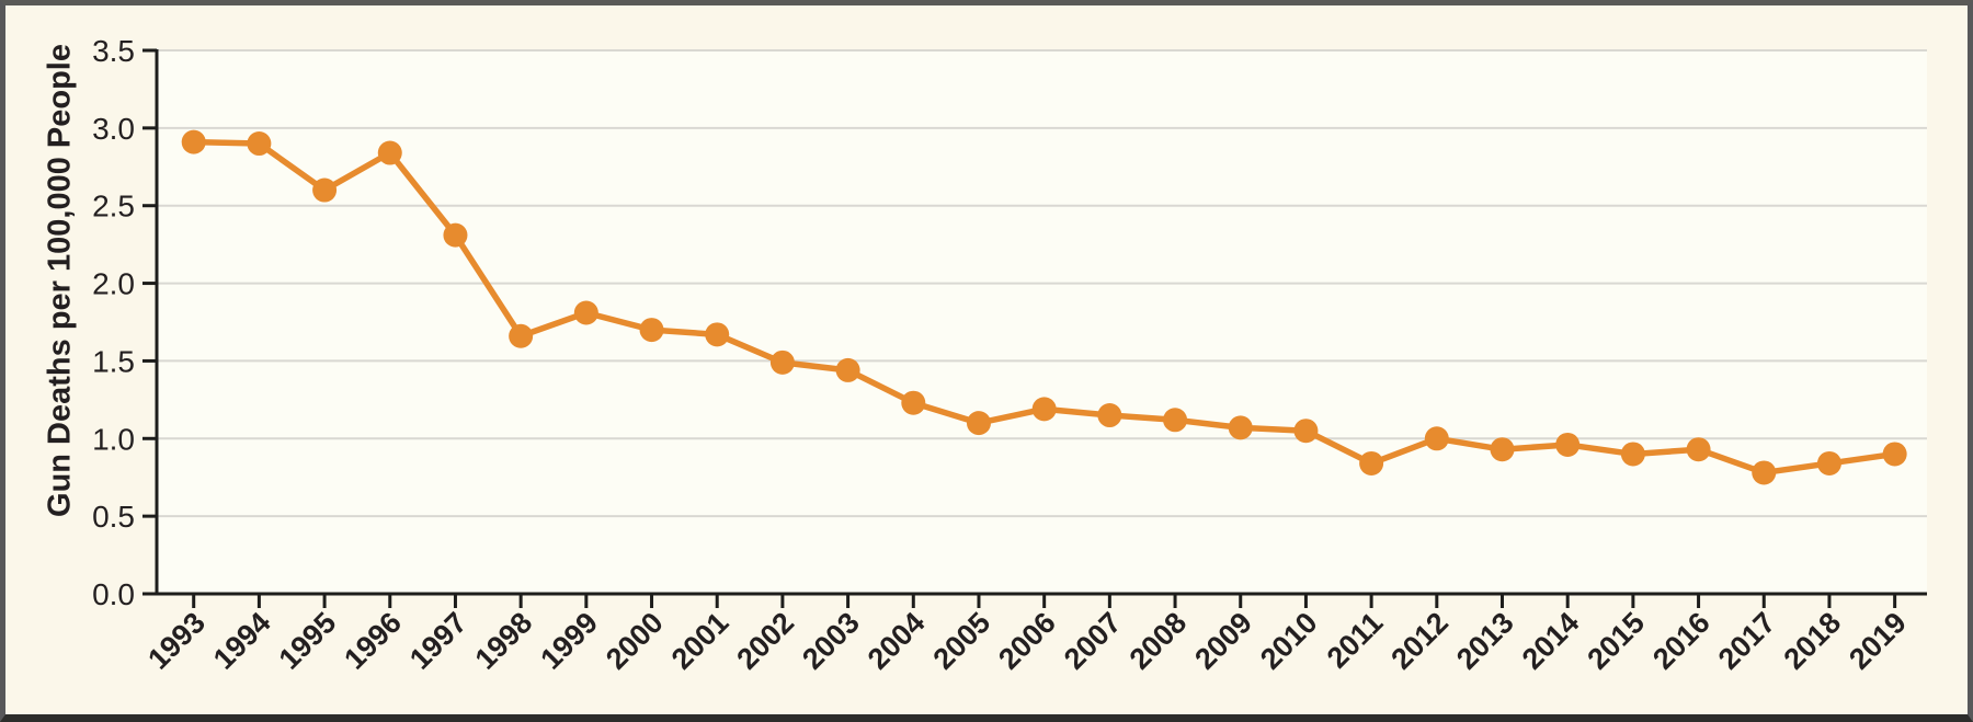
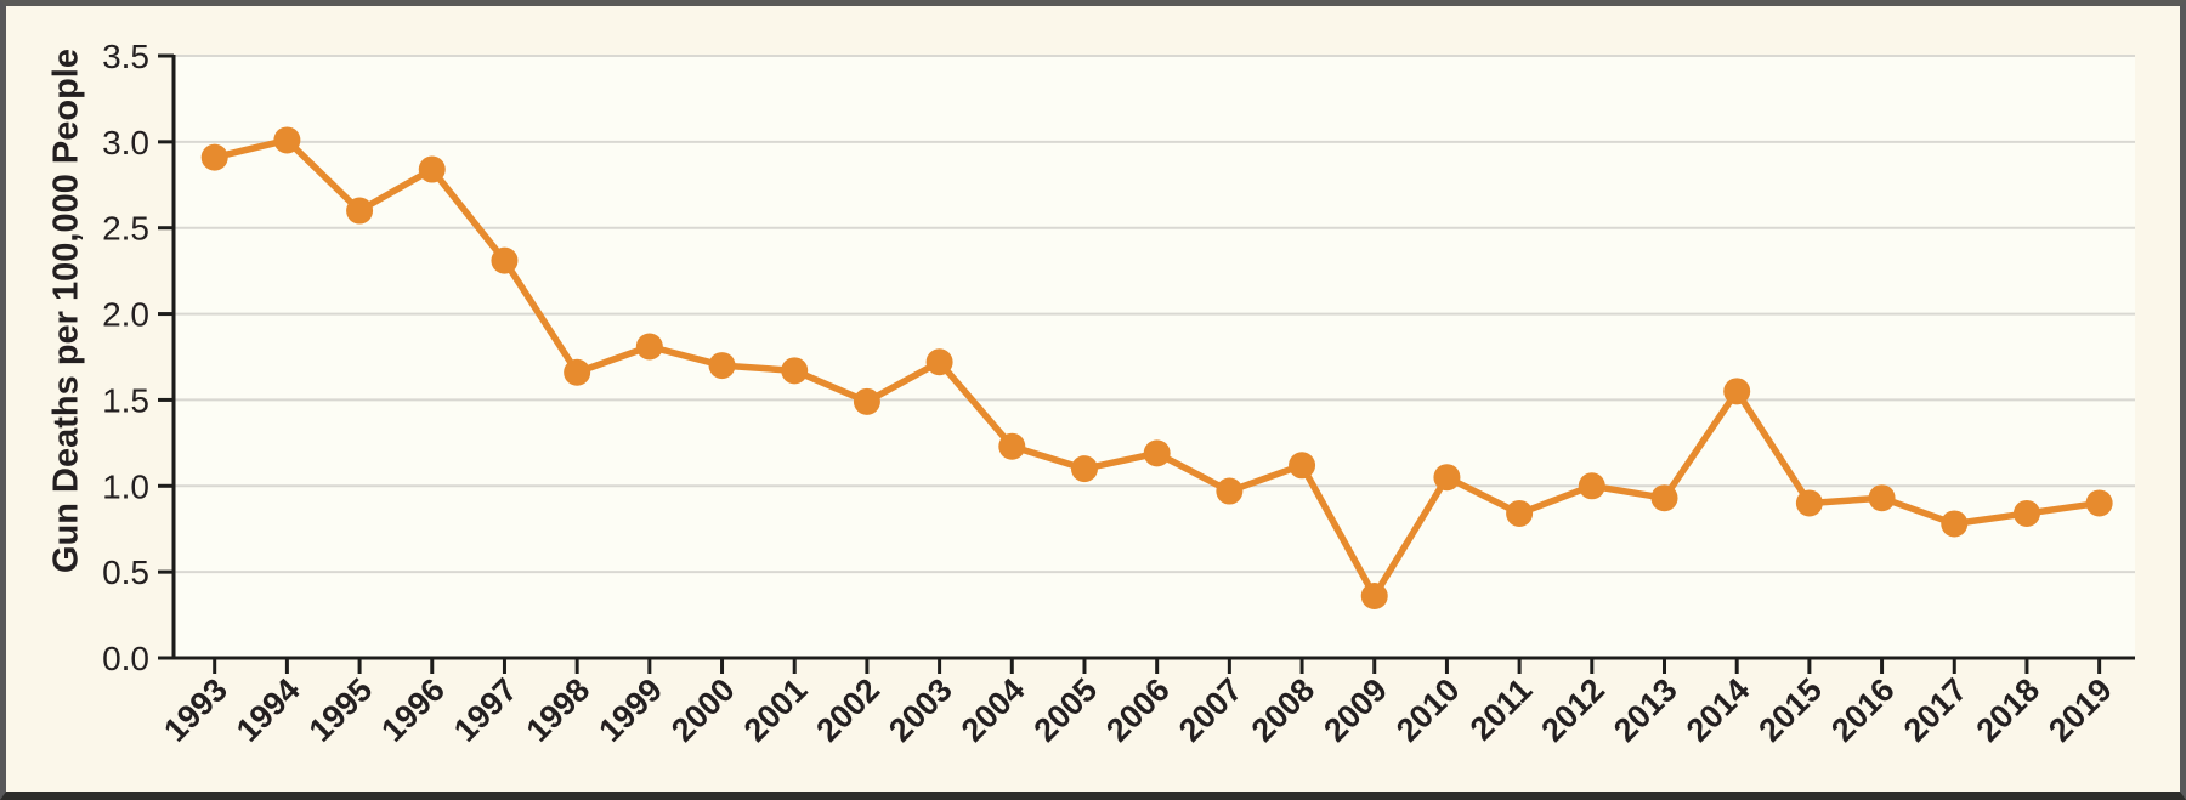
1994: 2.90 -> 3.01
2003: 1.44 -> 1.72
2007: 1.15 -> 0.97
2009: 1.07 -> 0.36
2014: 0.96 -> 1.55
